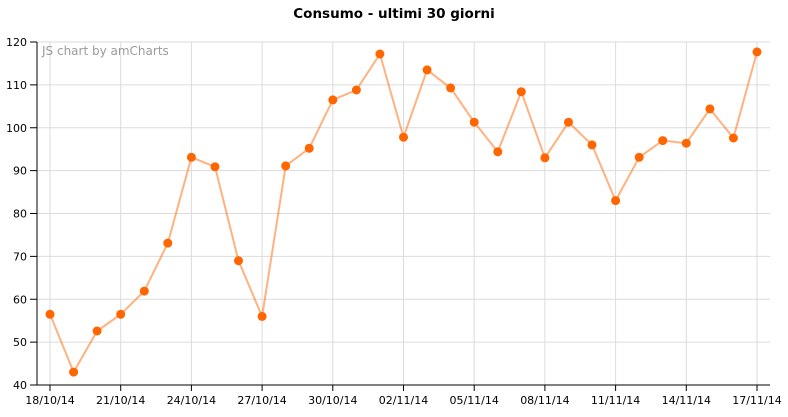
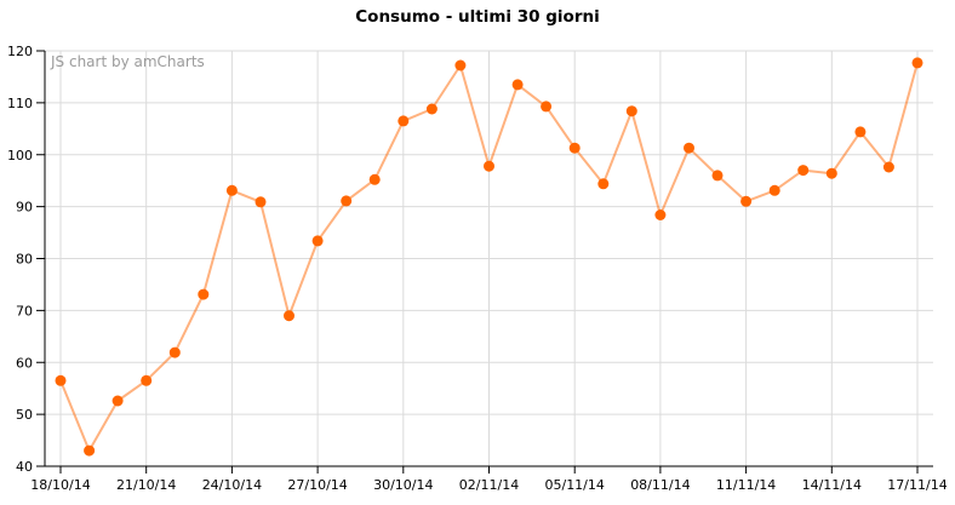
27/10/14: 56 -> 83
08/11/14: 93 -> 88
11/11/14: 83 -> 91
